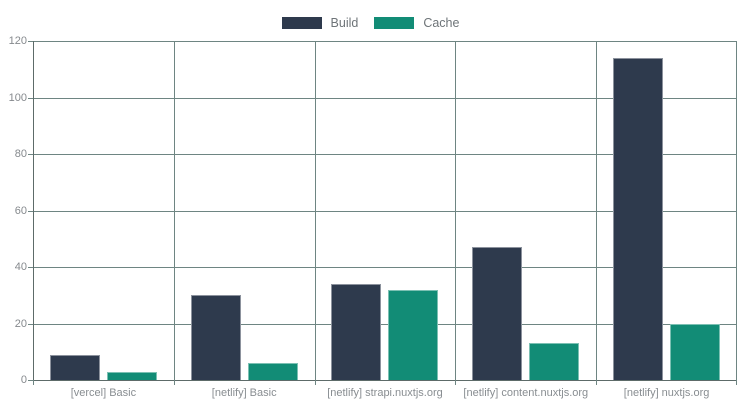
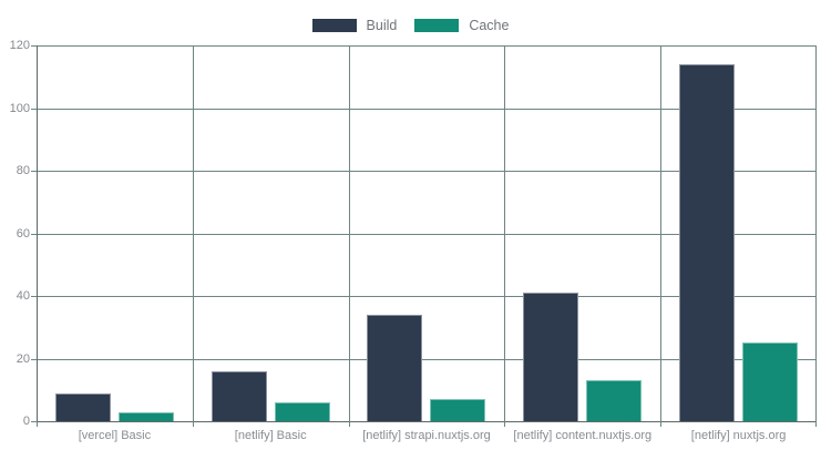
Build/[netlify] Basic: 30 -> 16
Cache/[netlify] strapi.nuxtjs.org: 32 -> 7
Build/[netlify] content.nuxtjs.org: 47 -> 41
Cache/[netlify] nuxtjs.org: 20 -> 25
